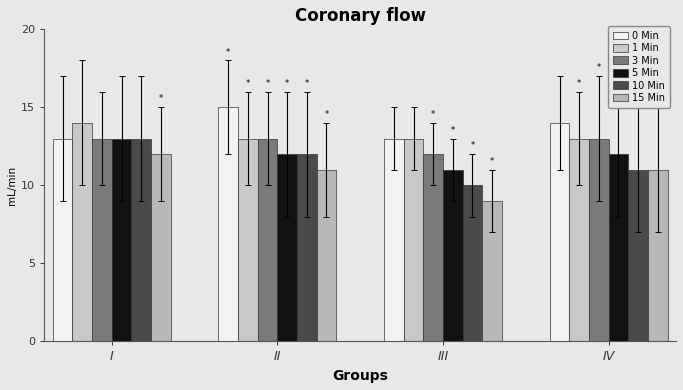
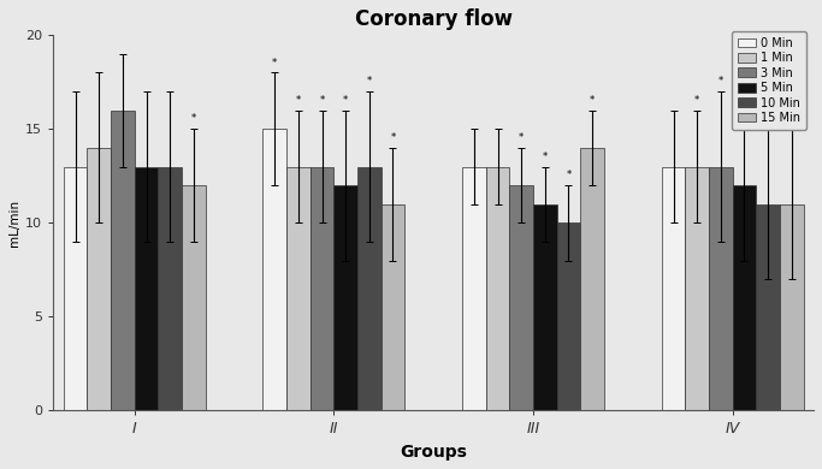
3 Min/I: 13 -> 16
10 Min/II: 12 -> 13
15 Min/III: 9 -> 14
0 Min/IV: 14 -> 13
